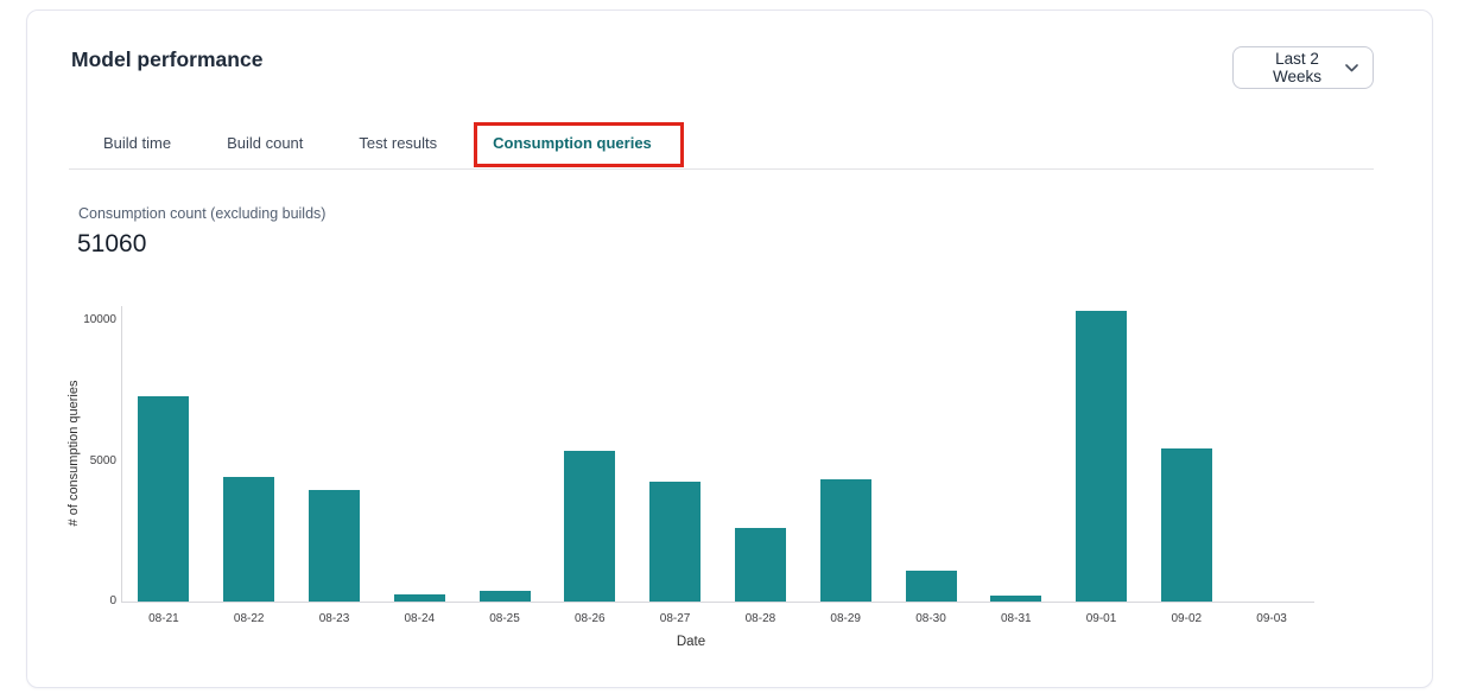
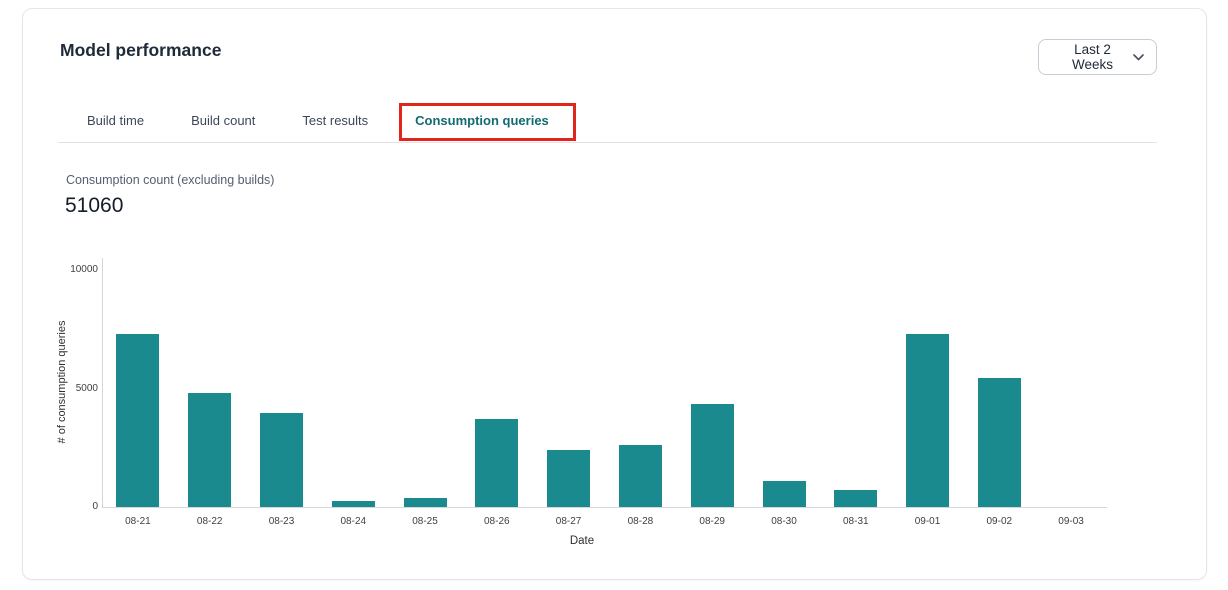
08-22: 4400 -> 4800
08-26: 5400 -> 3700
08-27: 4200 -> 2400
08-31: 200 -> 700
09-01: 10400 -> 7300
